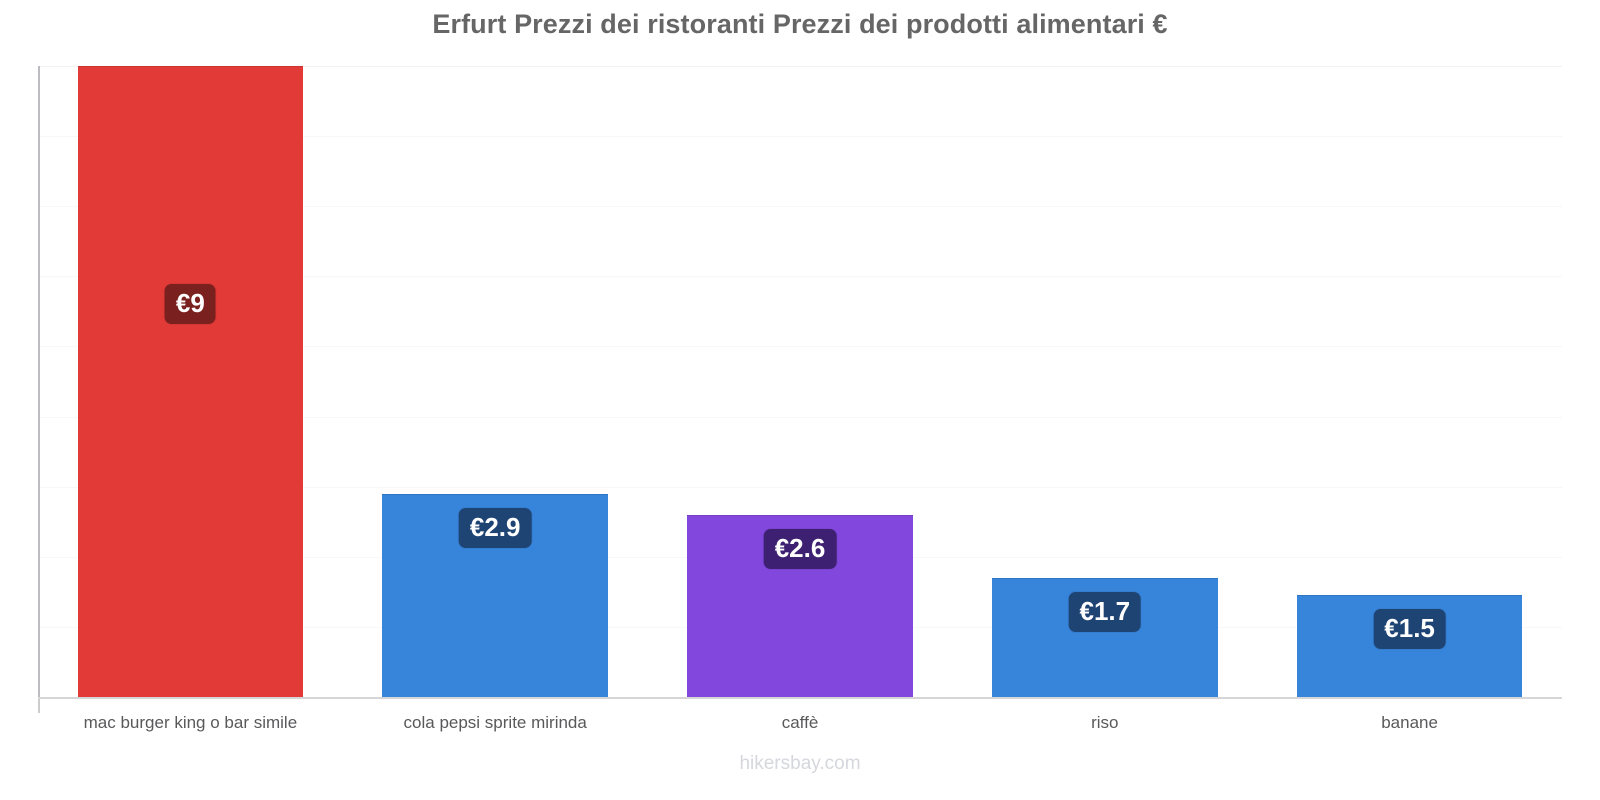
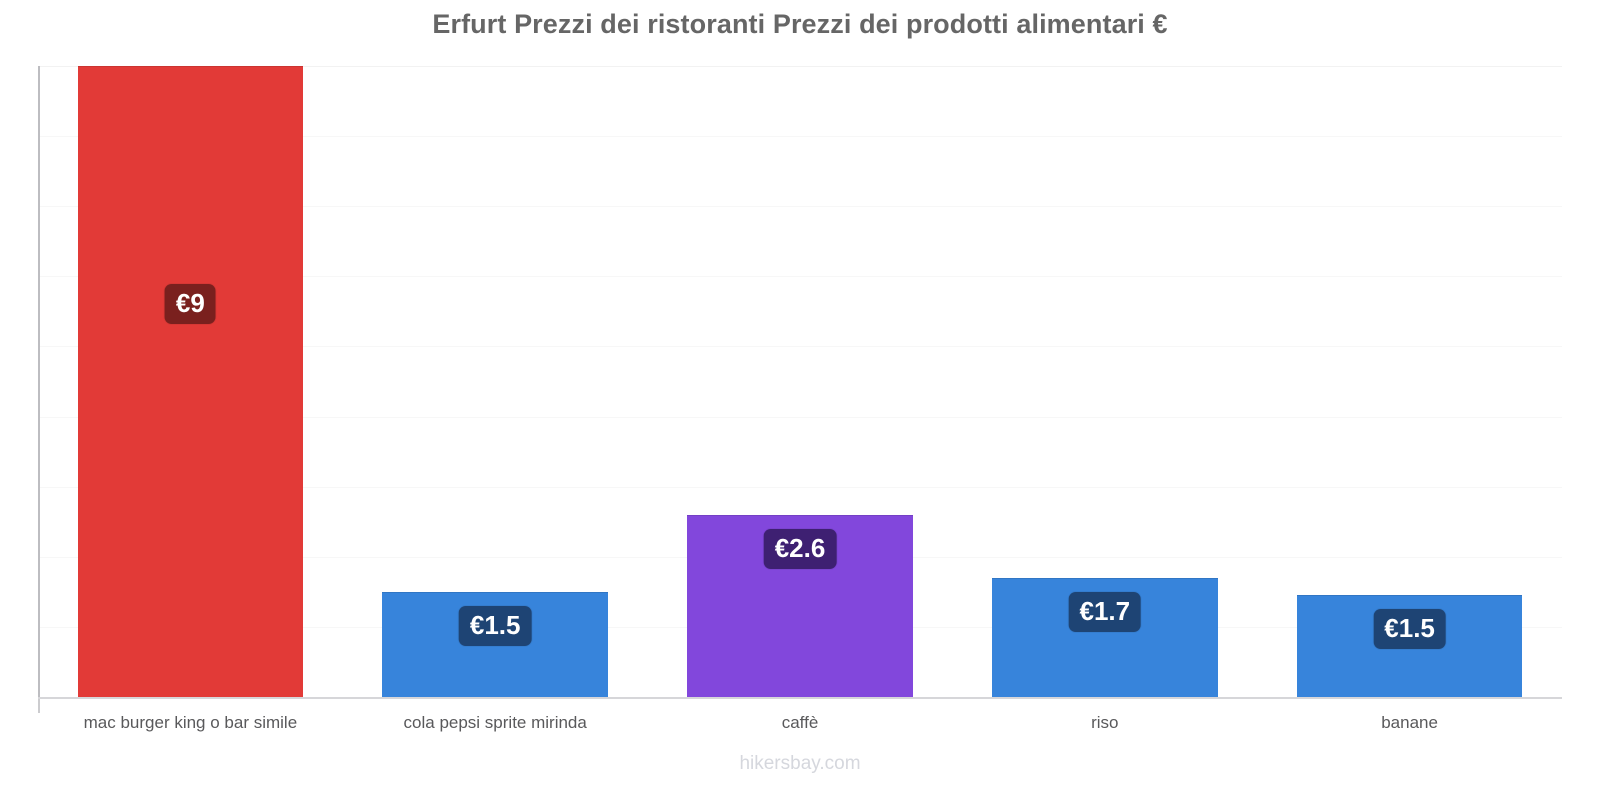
cola pepsi sprite mirinda: €2.9 -> €1.5
